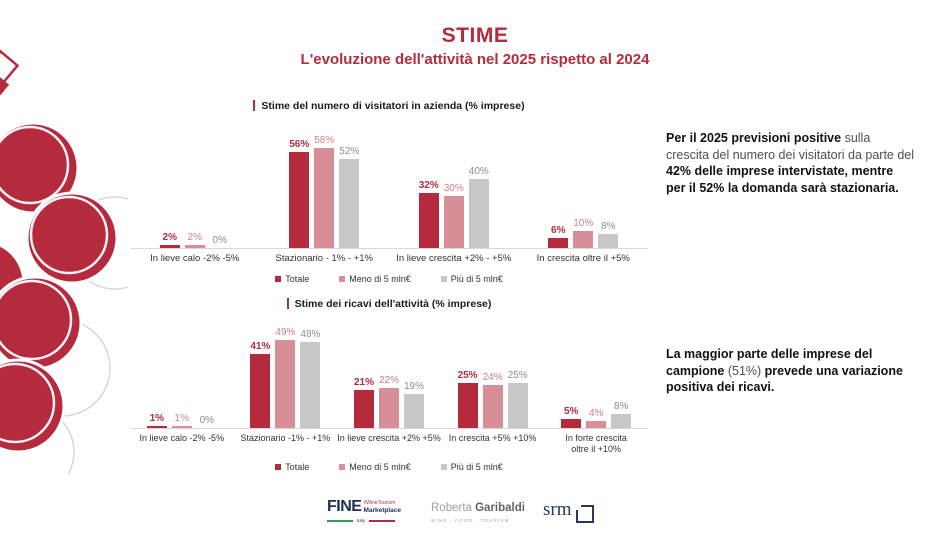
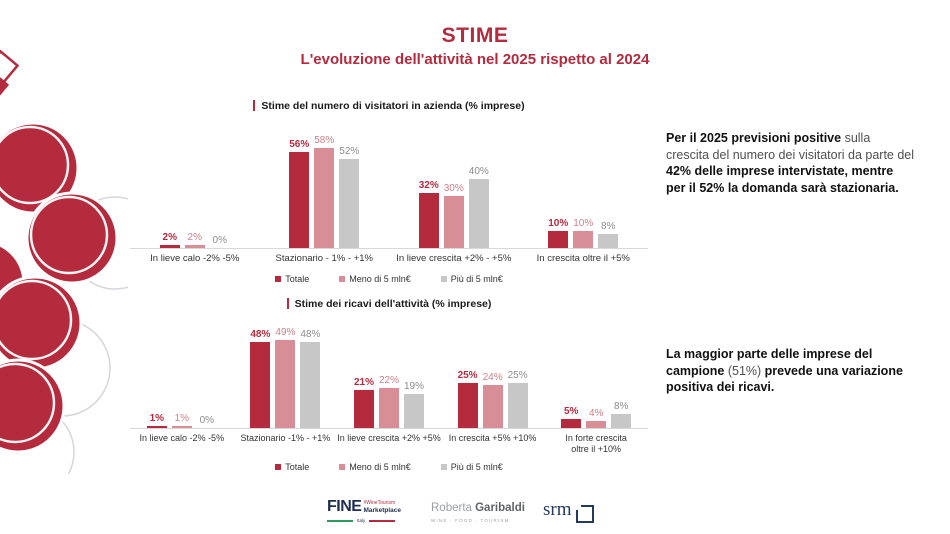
Stime del numero di visitatori in azienda (% imprese)/Totale/In crescita oltre il +5%: 6% -> 10%
Stime dei ricavi dell'attività (% imprese)/Totale/Stazionario -1% - +1%: 41% -> 48%
